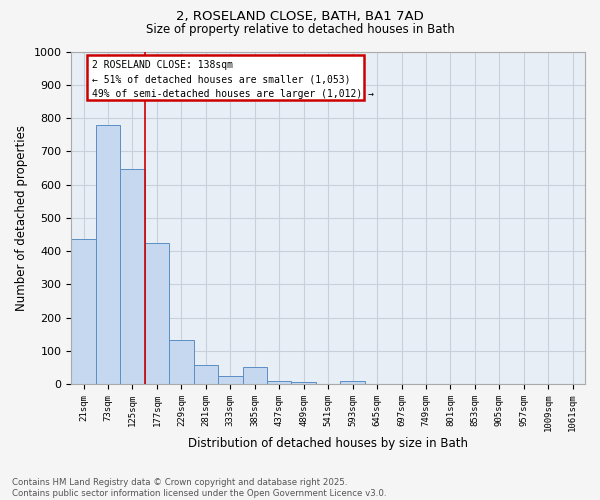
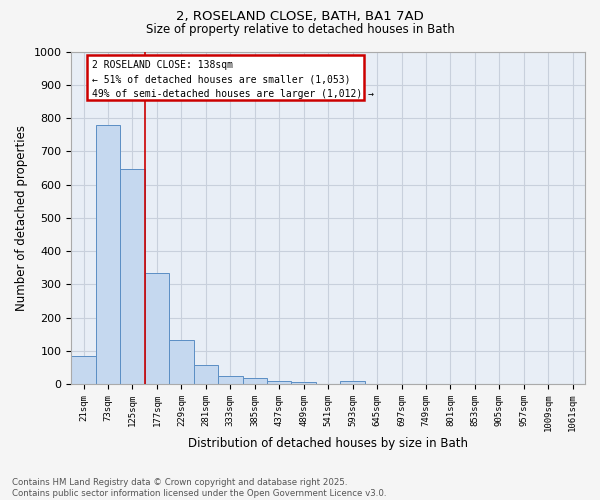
21sqm: 435 -> 85
177sqm: 425 -> 335
385sqm: 50 -> 18
